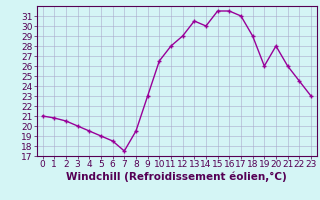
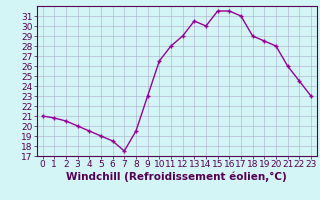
19: 26.0 -> 28.5
